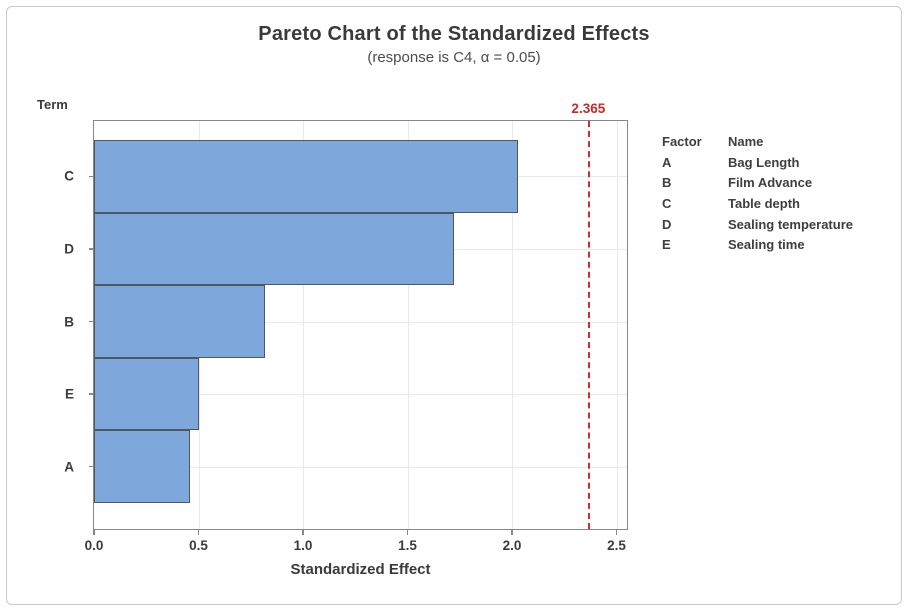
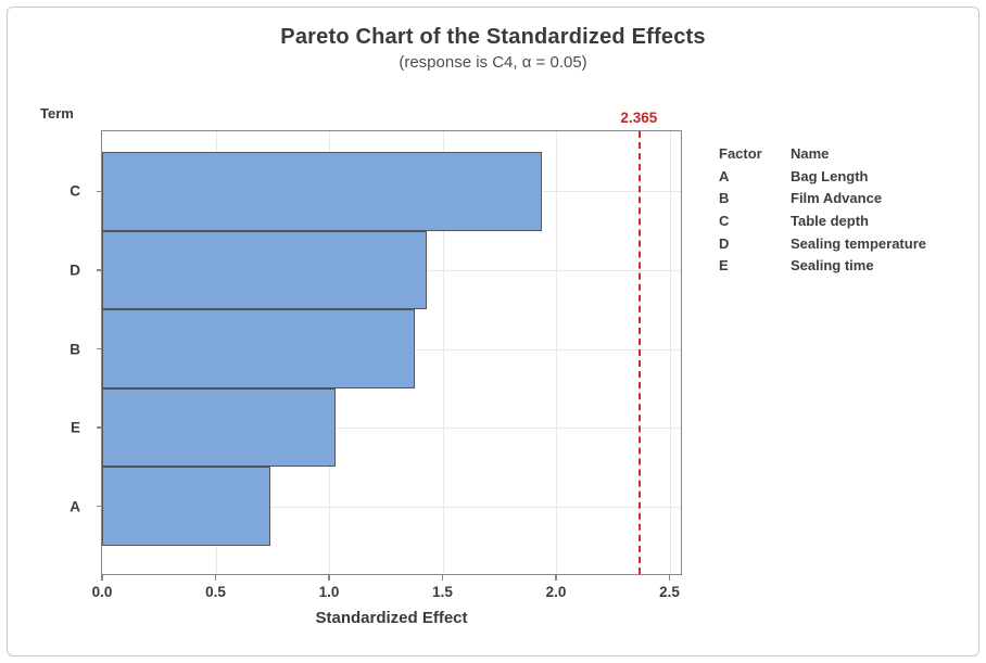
C: 2.03 -> 1.94
D: 1.72 -> 1.43
B: 0.82 -> 1.38
E: 0.50 -> 1.03
A: 0.46 -> 0.74
